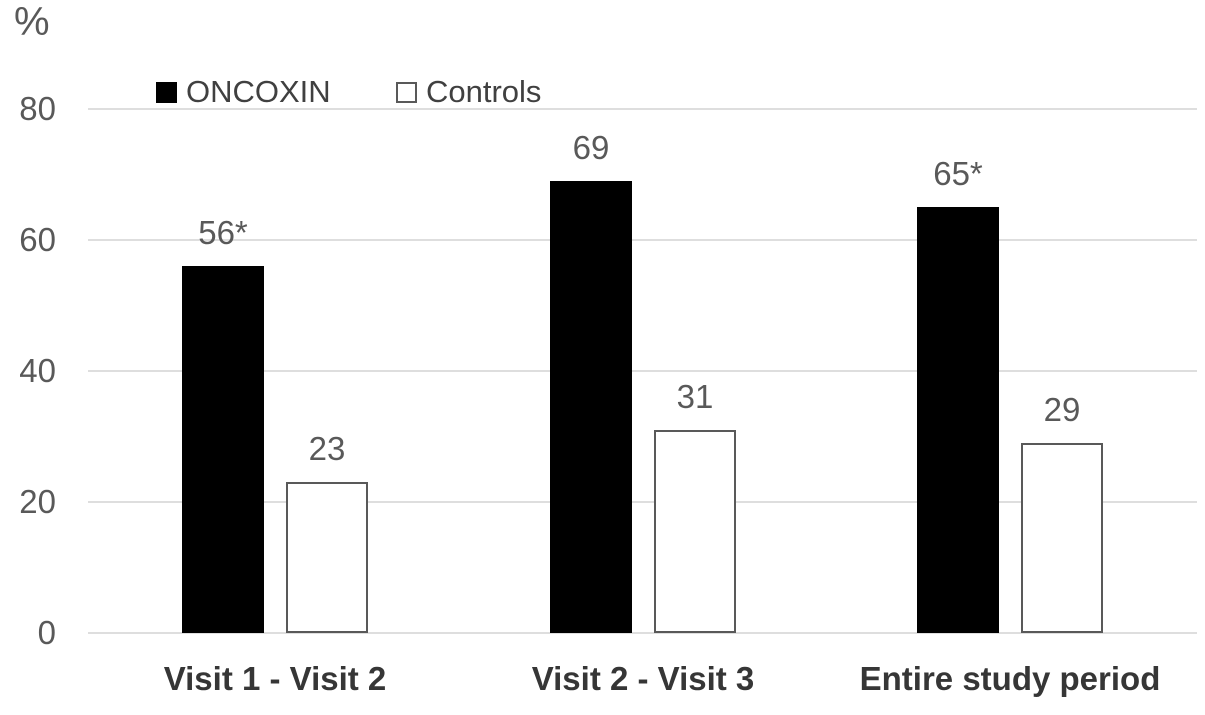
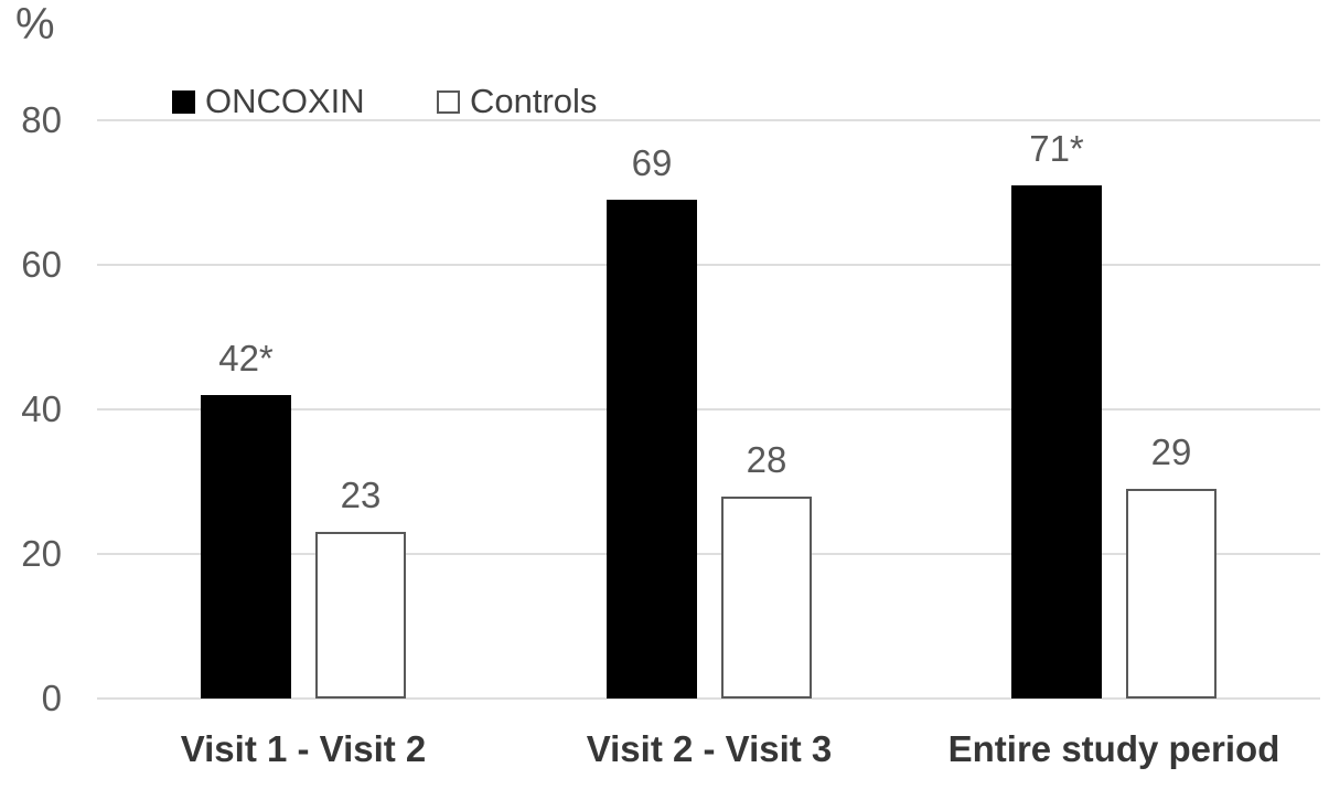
ONCOXIN/Visit 1 - Visit 2: 56 -> 42
Controls/Visit 2 - Visit 3: 31 -> 28
ONCOXIN/Entire study period: 65 -> 71
